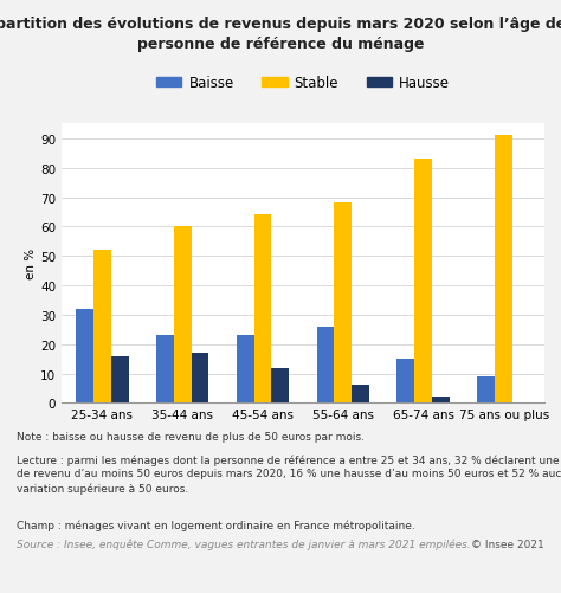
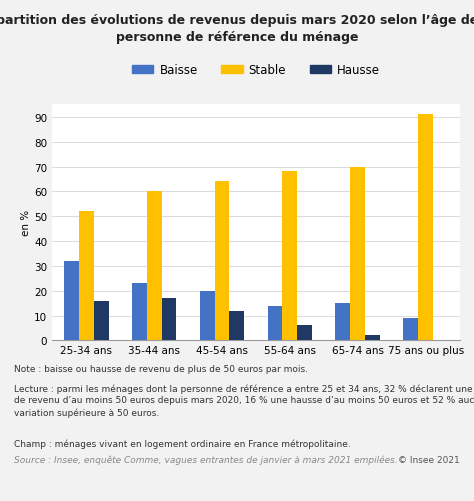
Baisse/45-54 ans: 23 -> 20
Baisse/55-64 ans: 26 -> 14
Stable/65-74 ans: 83 -> 70
